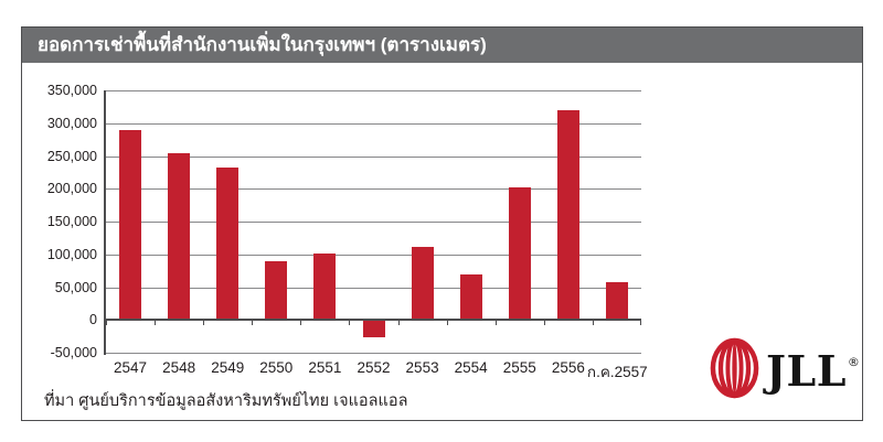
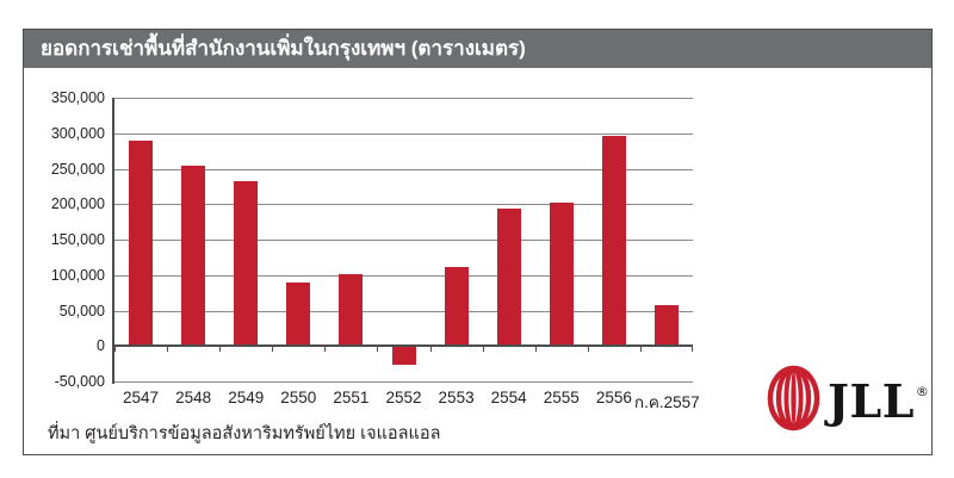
2554: 70000 -> 190000
2556: 320000 -> 300000
